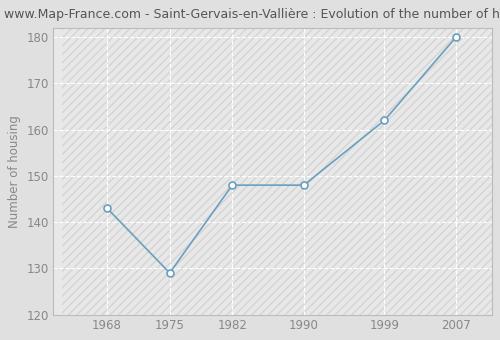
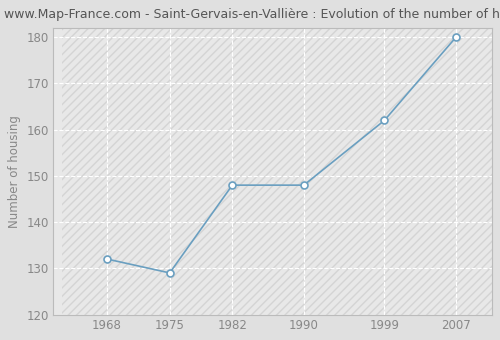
1968: 143 -> 132
